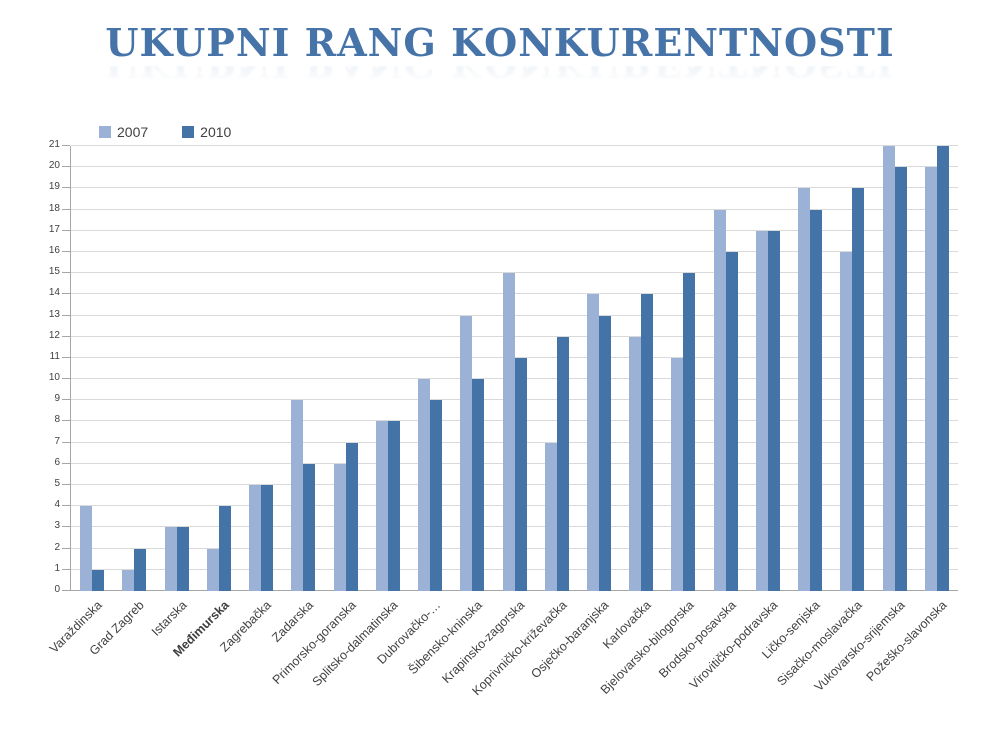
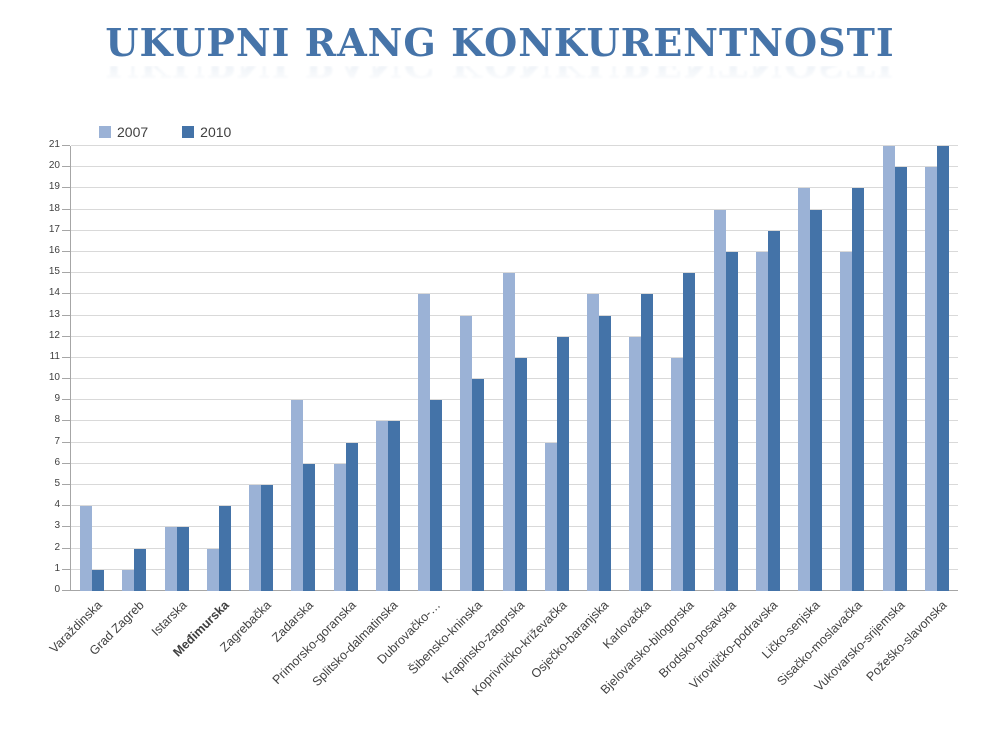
2007/Dubrovačko-…: 10 -> 14
2007/Virovitičko-podravska: 17 -> 16
